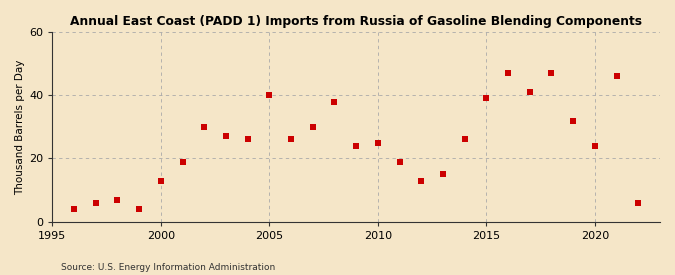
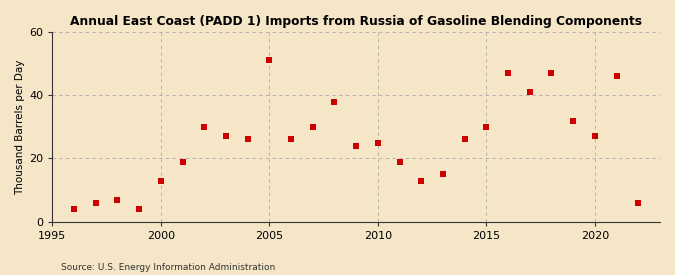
2005: 40 -> 51
2015: 39 -> 30
2020: 24 -> 27
